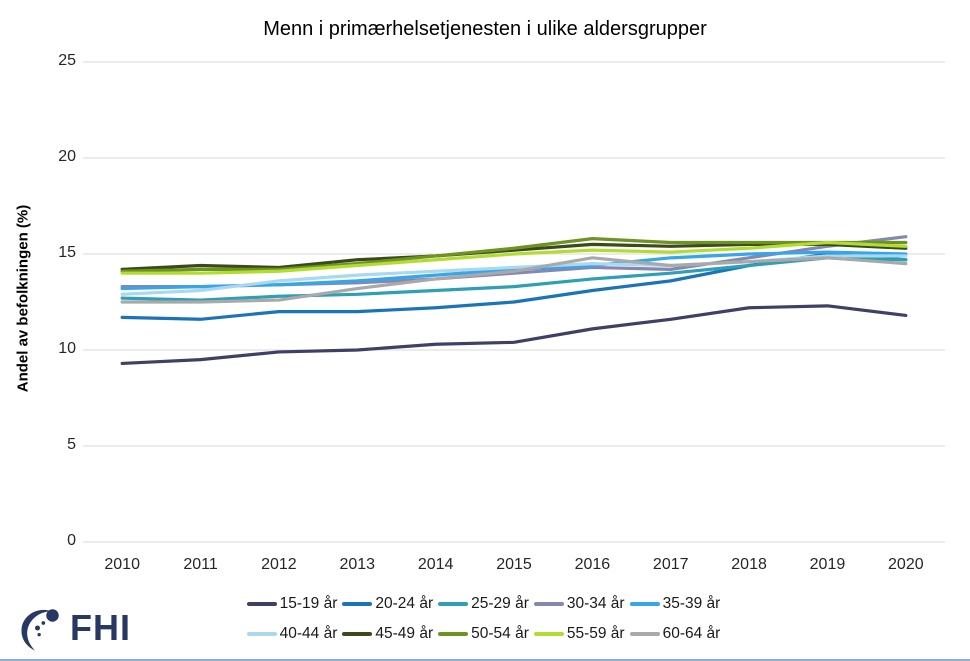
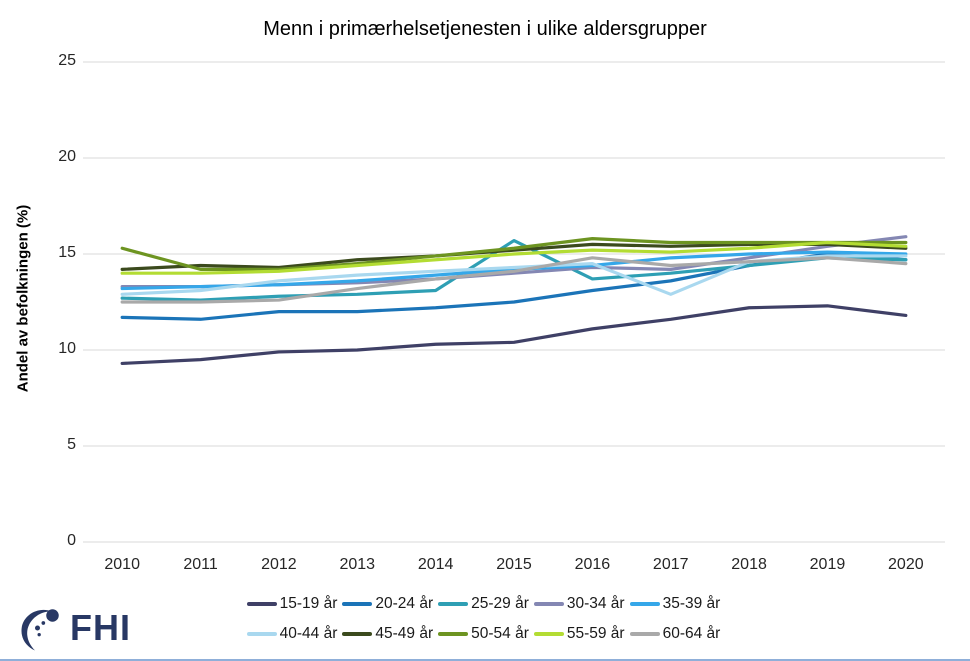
50-54 år/2010: 14.1 -> 15.3
25-29 år/2015: 13.3 -> 15.7
40-44 år/2017: 14.4 -> 12.9
